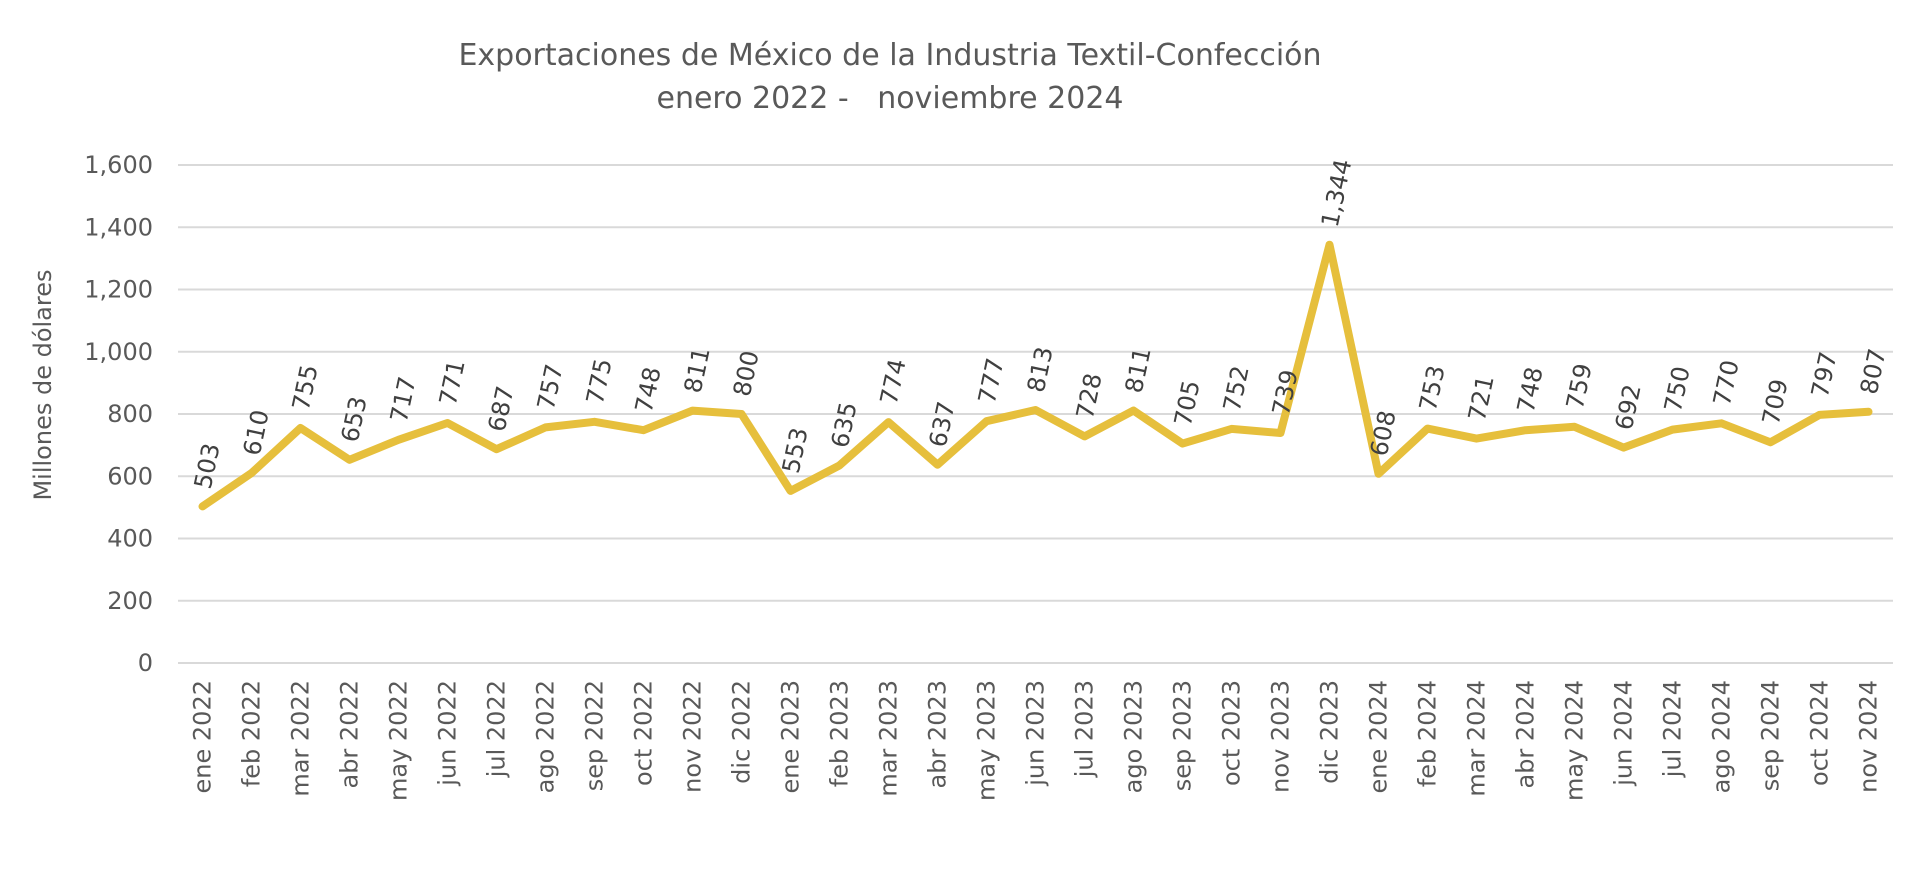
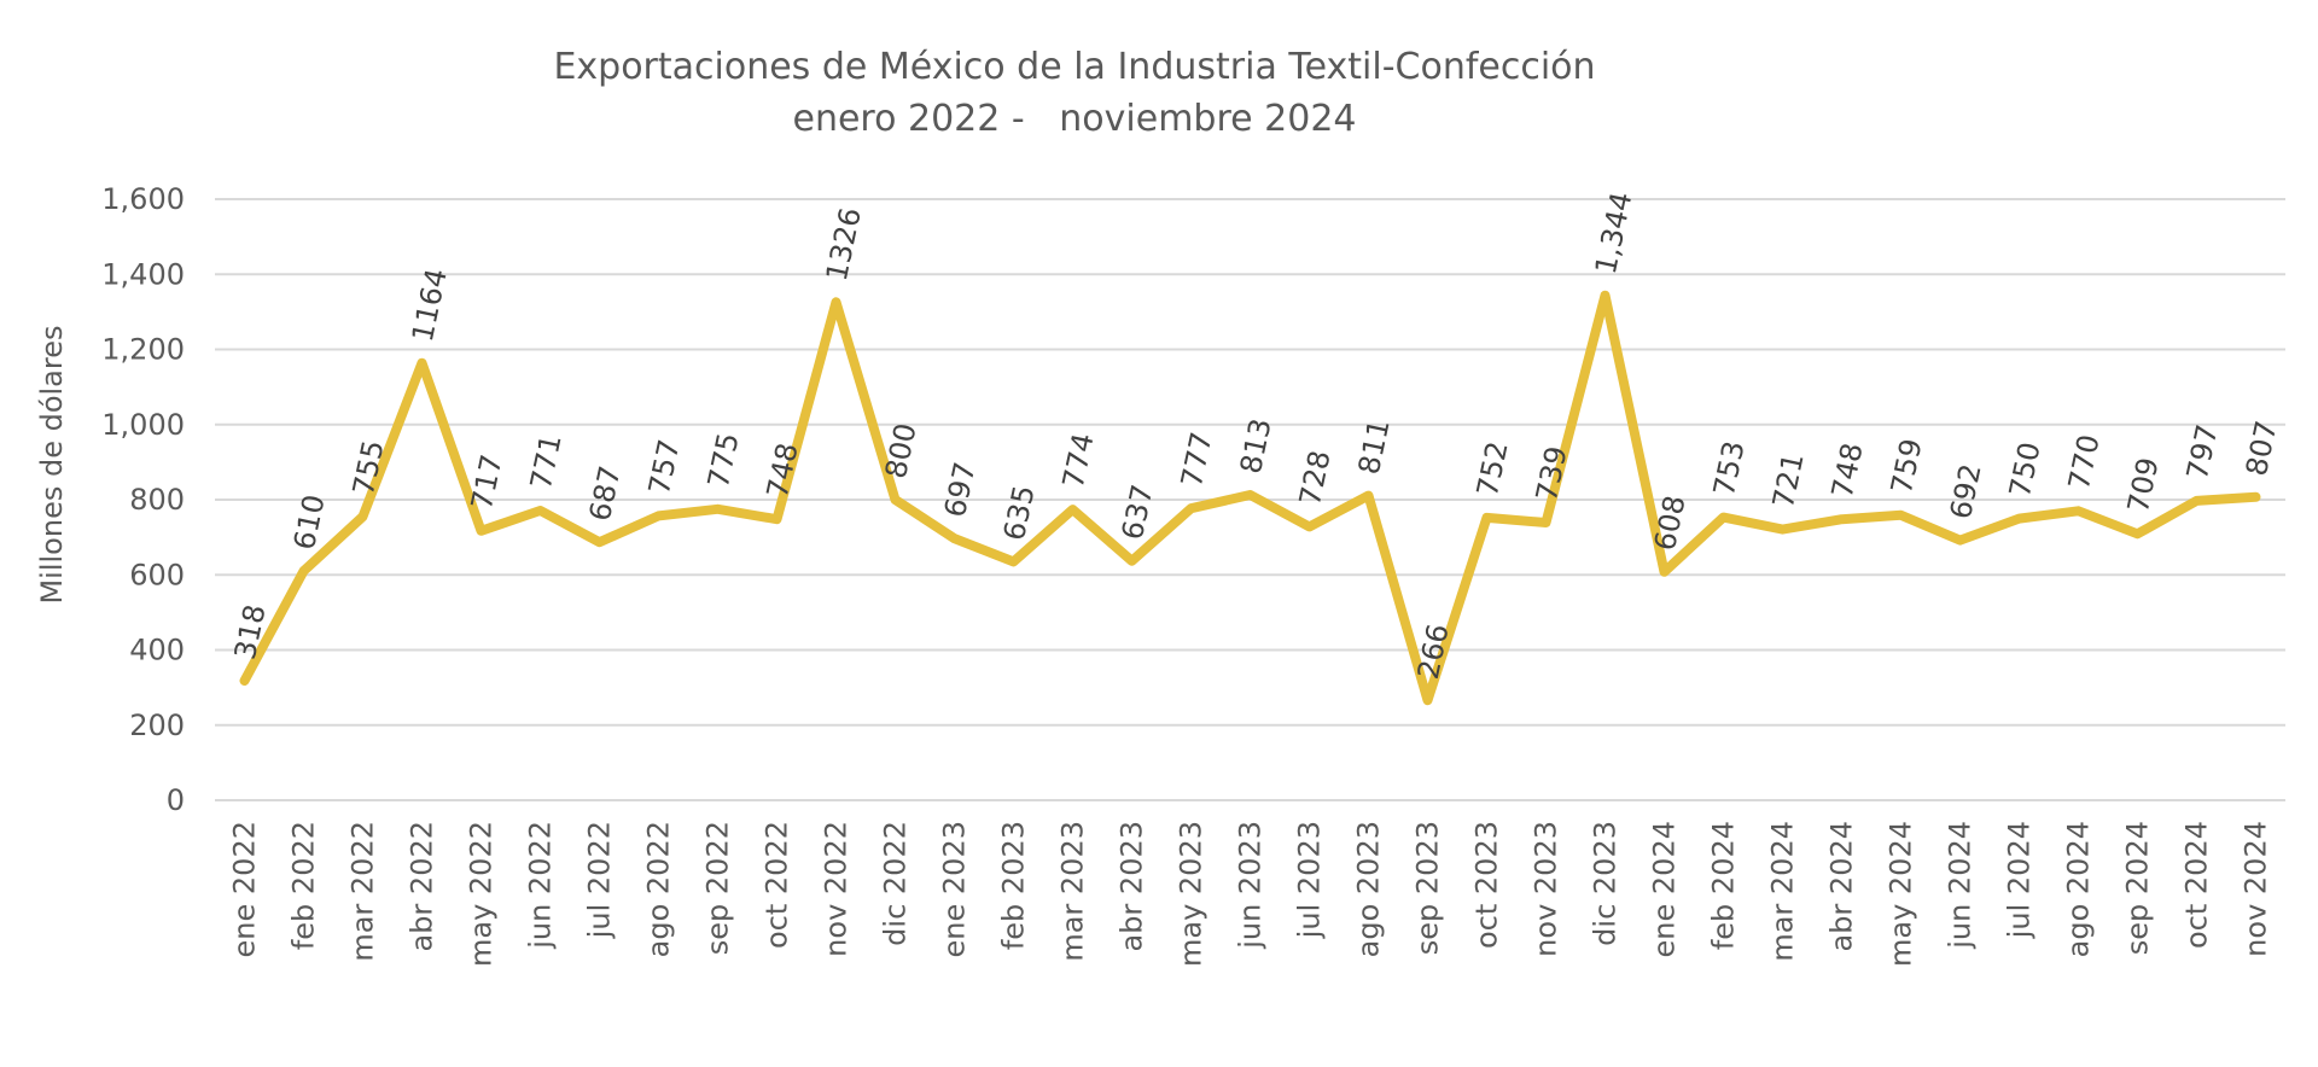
ene 2022: 503 -> 318
abr 2022: 653 -> 1164
nov 2022: 811 -> 1326
ene 2023: 553 -> 697
sep 2023: 705 -> 266
